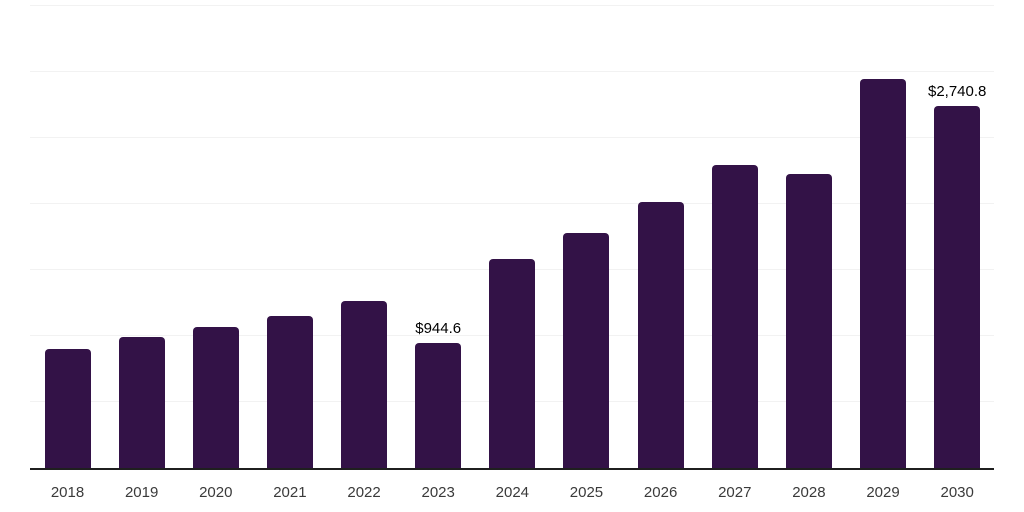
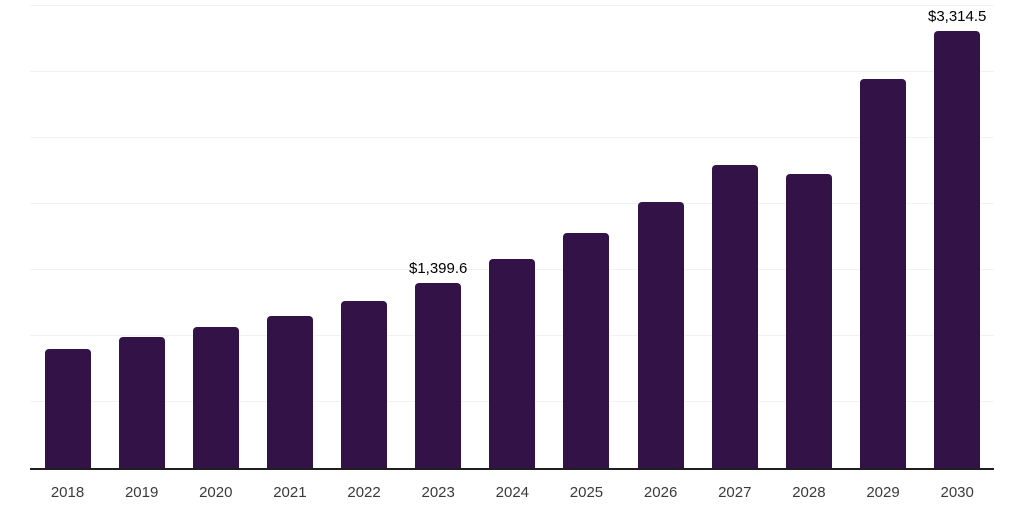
2023: $944.6 -> $1,399.6
2030: $2,740.8 -> $3,314.5
